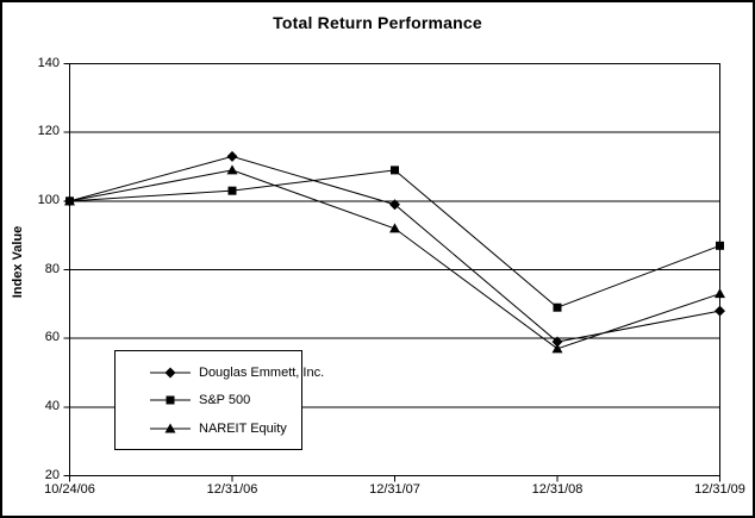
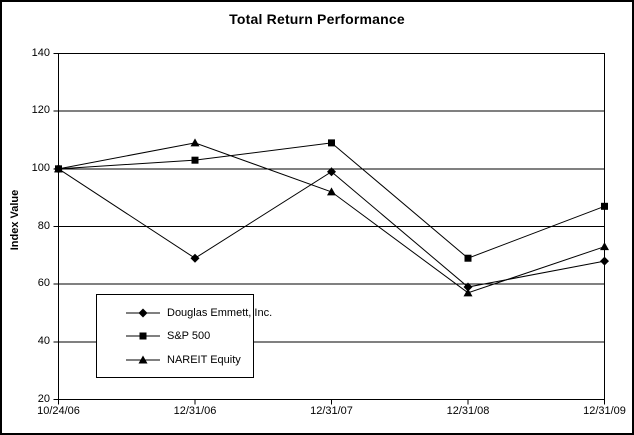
Douglas Emmett, Inc./12/31/06: 113 -> 69
